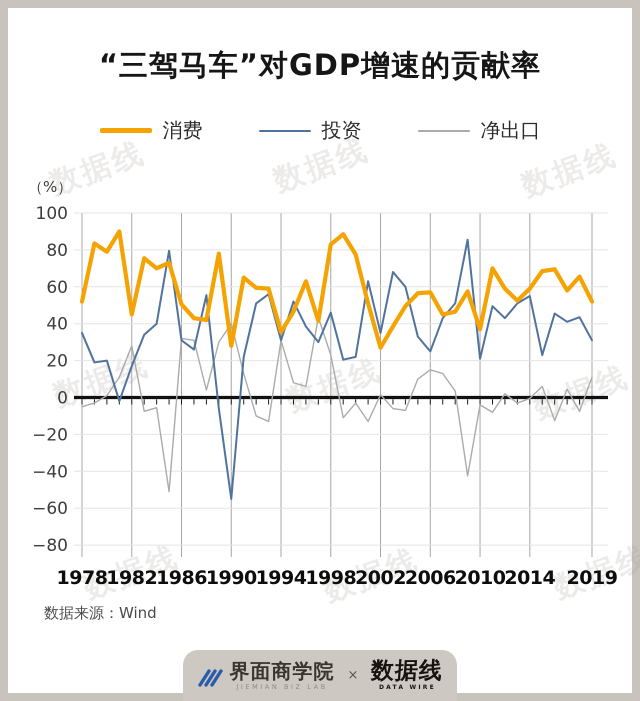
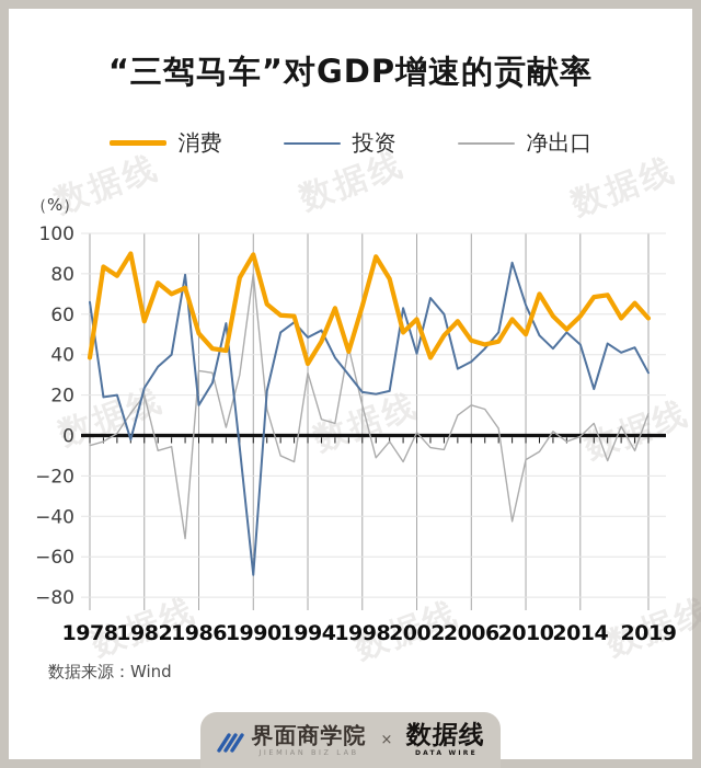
消费/1978: 52 -> 38
投资/1978: 35 -> 66
消费/1982: 45 -> 56
投资/1982: 17 -> 24
净出口/1982: 28 -> 20
投资/1986: 31 -> 15
消费/1990: 28 -> 90
投资/1990: -55 -> -69
净出口/1990: 40 -> 80
投资/1994: 31 -> 48
消费/1998: 83 -> 64
投资/1998: 46 -> 22
净出口/1998: 23 -> 15
消费/2002: 27 -> 58
投资/2002: 35 -> 40
消费/2006: 57 -> 47
投资/2006: 25 -> 36
消费/2010: 37 -> 50
投资/2010: 21 -> 64
净出口/2010: -4 -> -12
投资/2014: 55 -> 45
消费/2019: 52 -> 58
